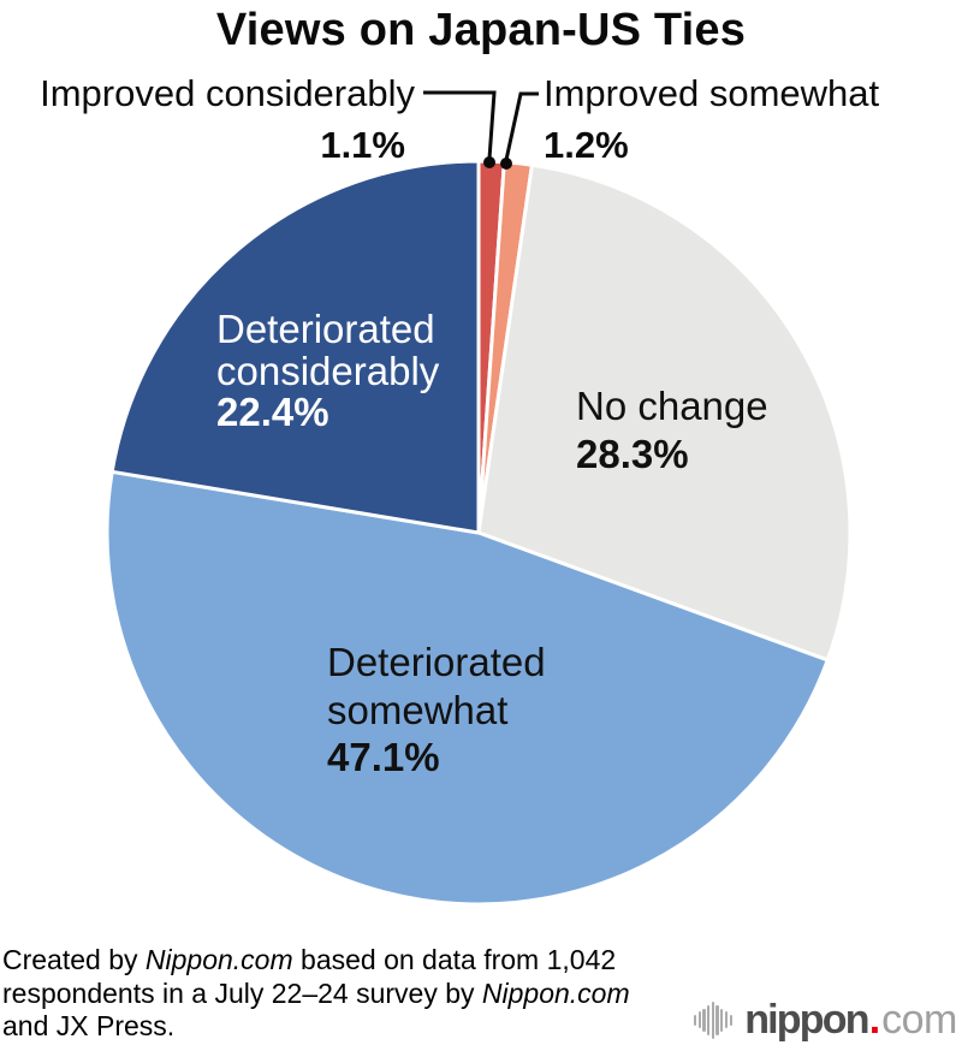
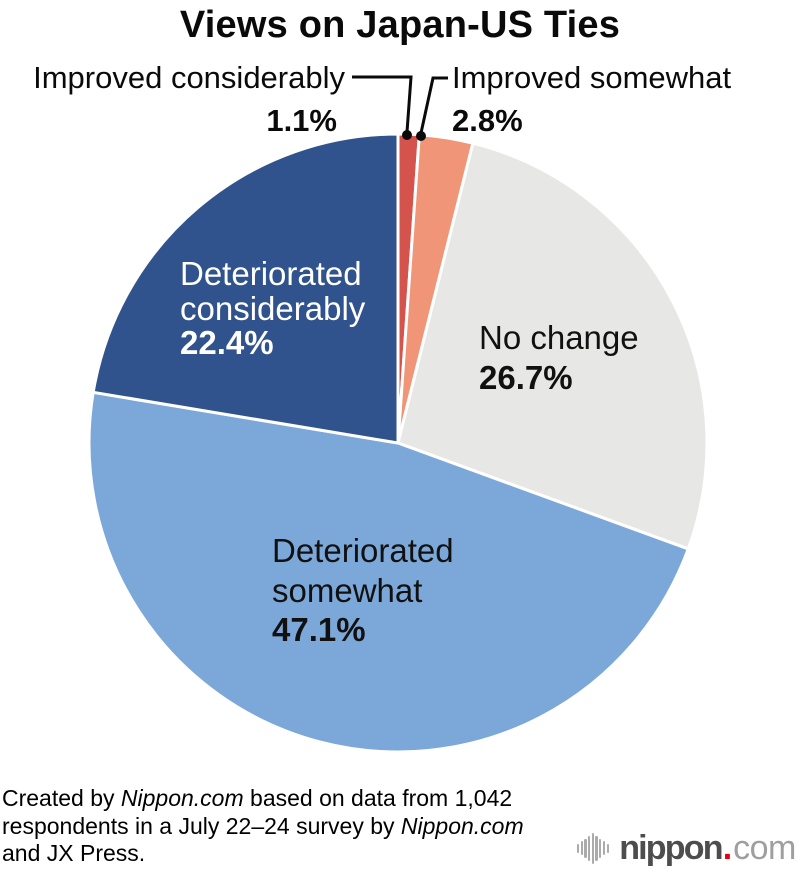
Improved somewhat: 1.2% -> 2.8%
No change: 28.3% -> 26.7%
